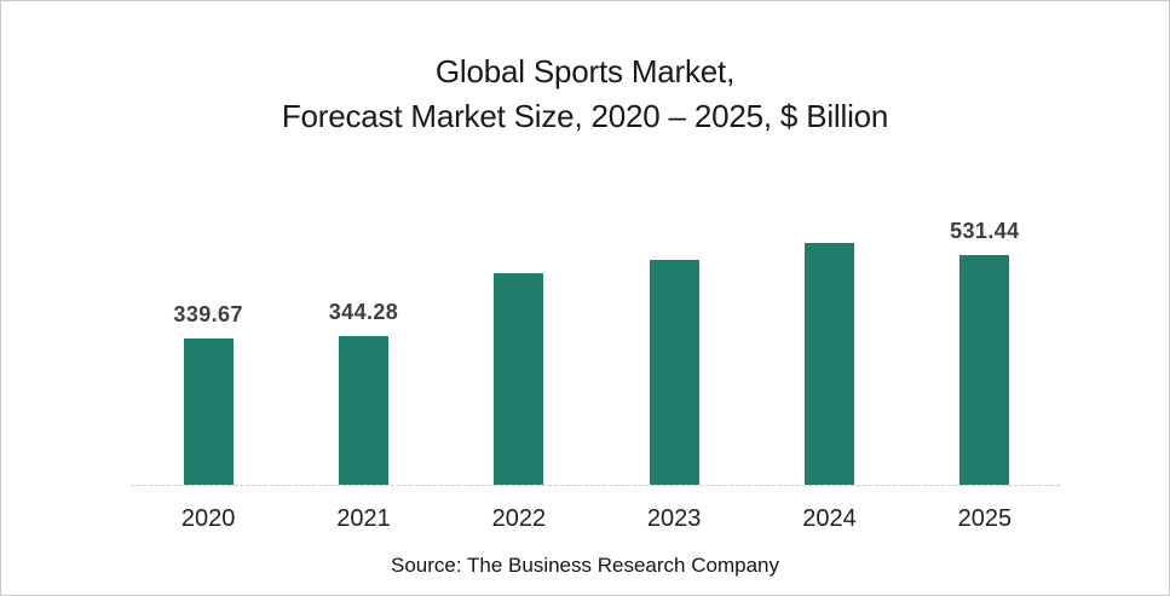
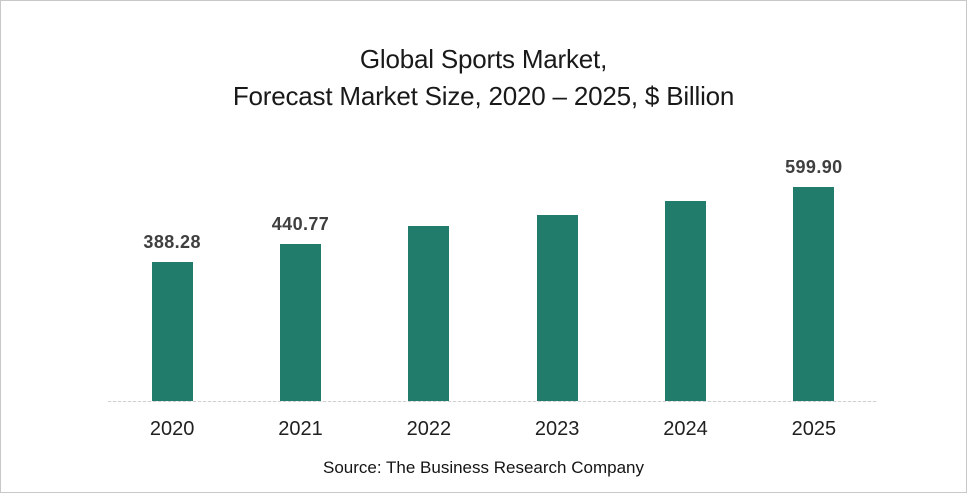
2020: 339.67 -> 388.28
2021: 344.28 -> 440.77
2025: 531.44 -> 599.90
